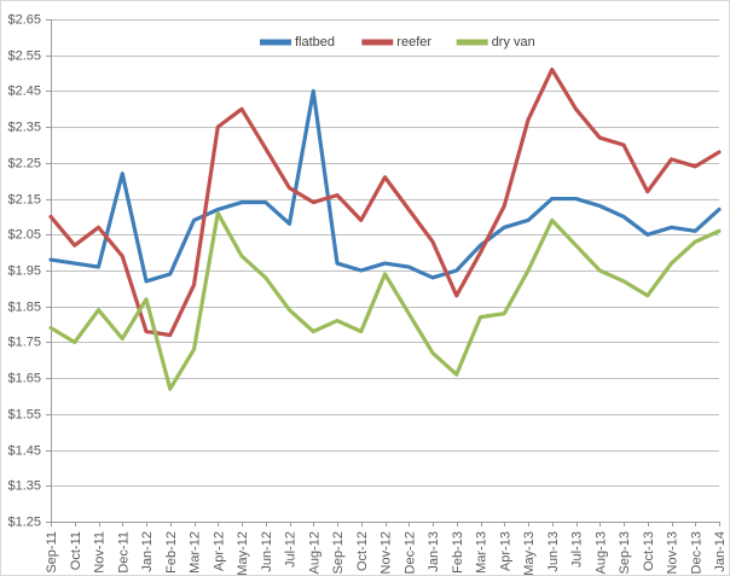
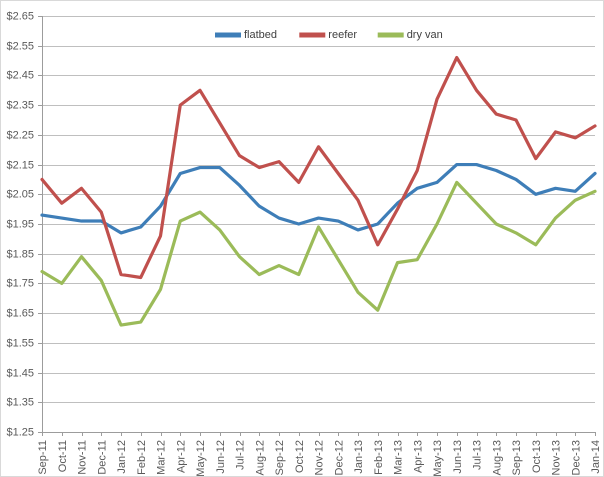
flatbed/Dec-11: $2.22 -> $1.96
dry van/Jan-12: $1.87 -> $1.61
flatbed/Mar-12: $2.09 -> $2.01
dry van/Apr-12: $2.11 -> $1.96
flatbed/Aug-12: $2.45 -> $2.01
